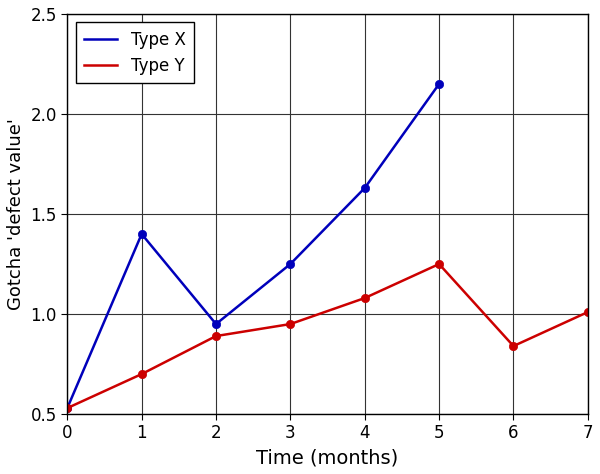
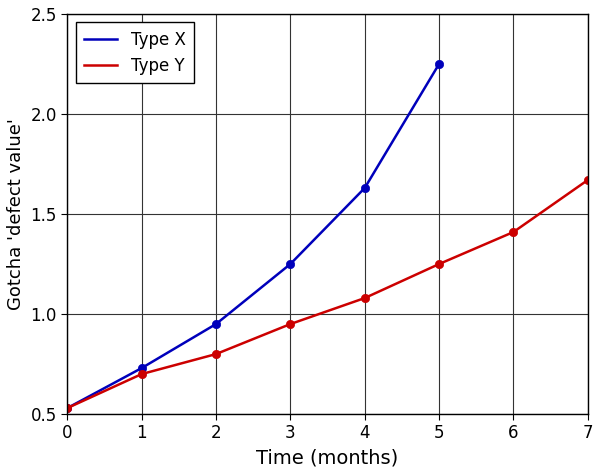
Type X/1: 1.40 -> 0.73
Type Y/2: 0.89 -> 0.80
Type X/5: 2.15 -> 2.25
Type Y/6: 0.84 -> 1.41
Type Y/7: 1.01 -> 1.67
